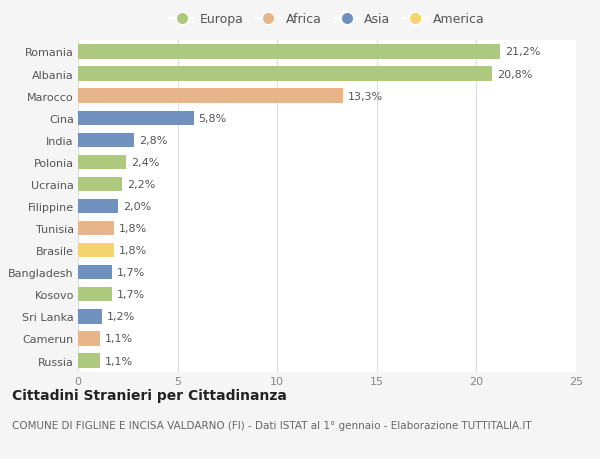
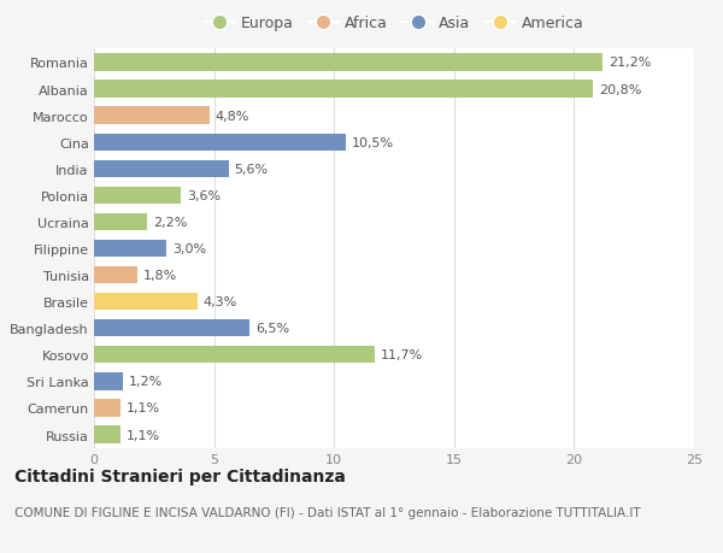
Marocco: 13,3% -> 4,8%
Cina: 5,8% -> 10,5%
India: 2,8% -> 5,6%
Polonia: 2,4% -> 3,6%
Filippine: 2,0% -> 3,0%
Brasile: 1,8% -> 4,3%
Bangladesh: 1,7% -> 6,5%
Kosovo: 1,7% -> 11,7%
